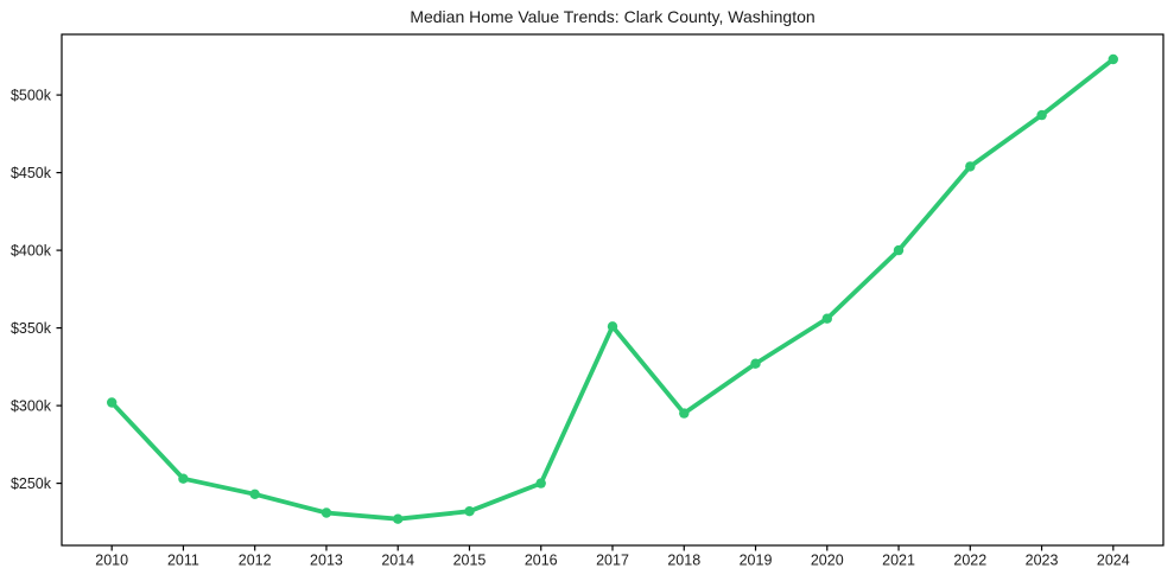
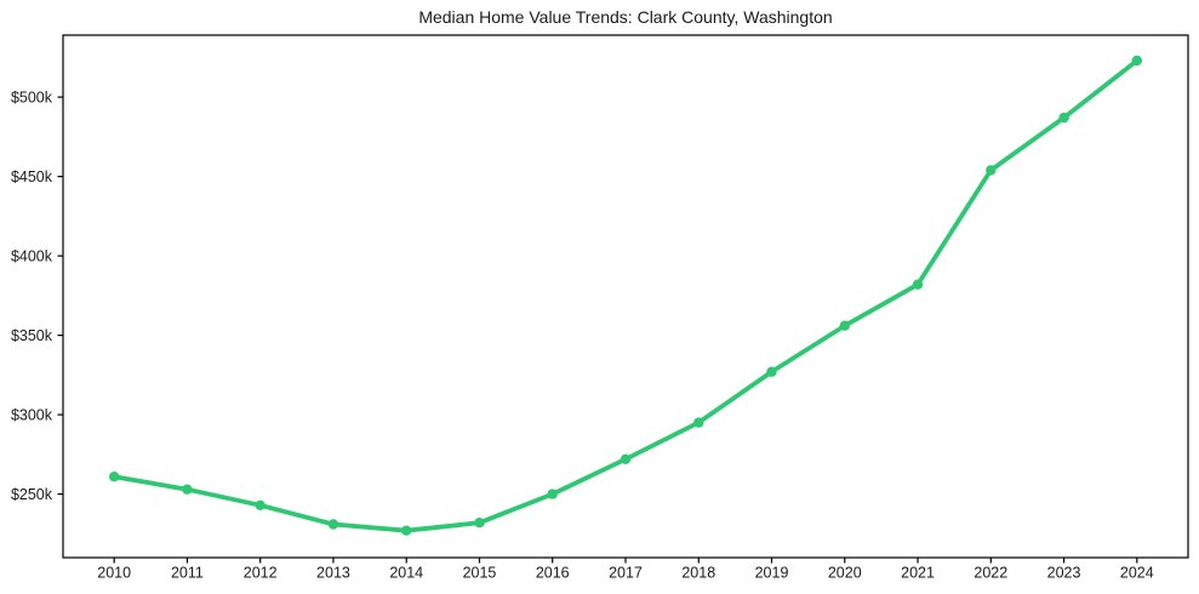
2010: $302k -> $261k
2017: $351k -> $272k
2021: $400k -> $382k
